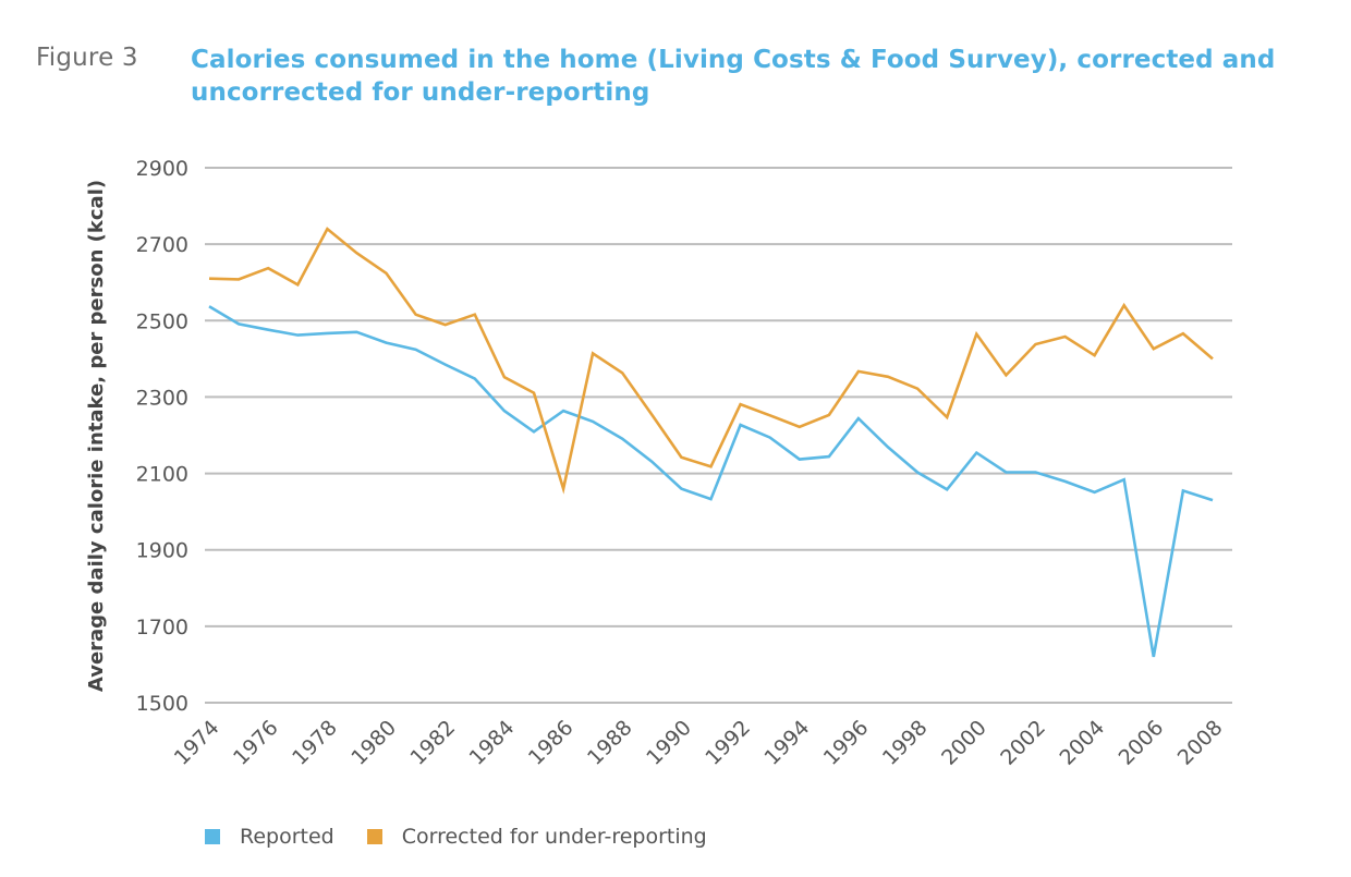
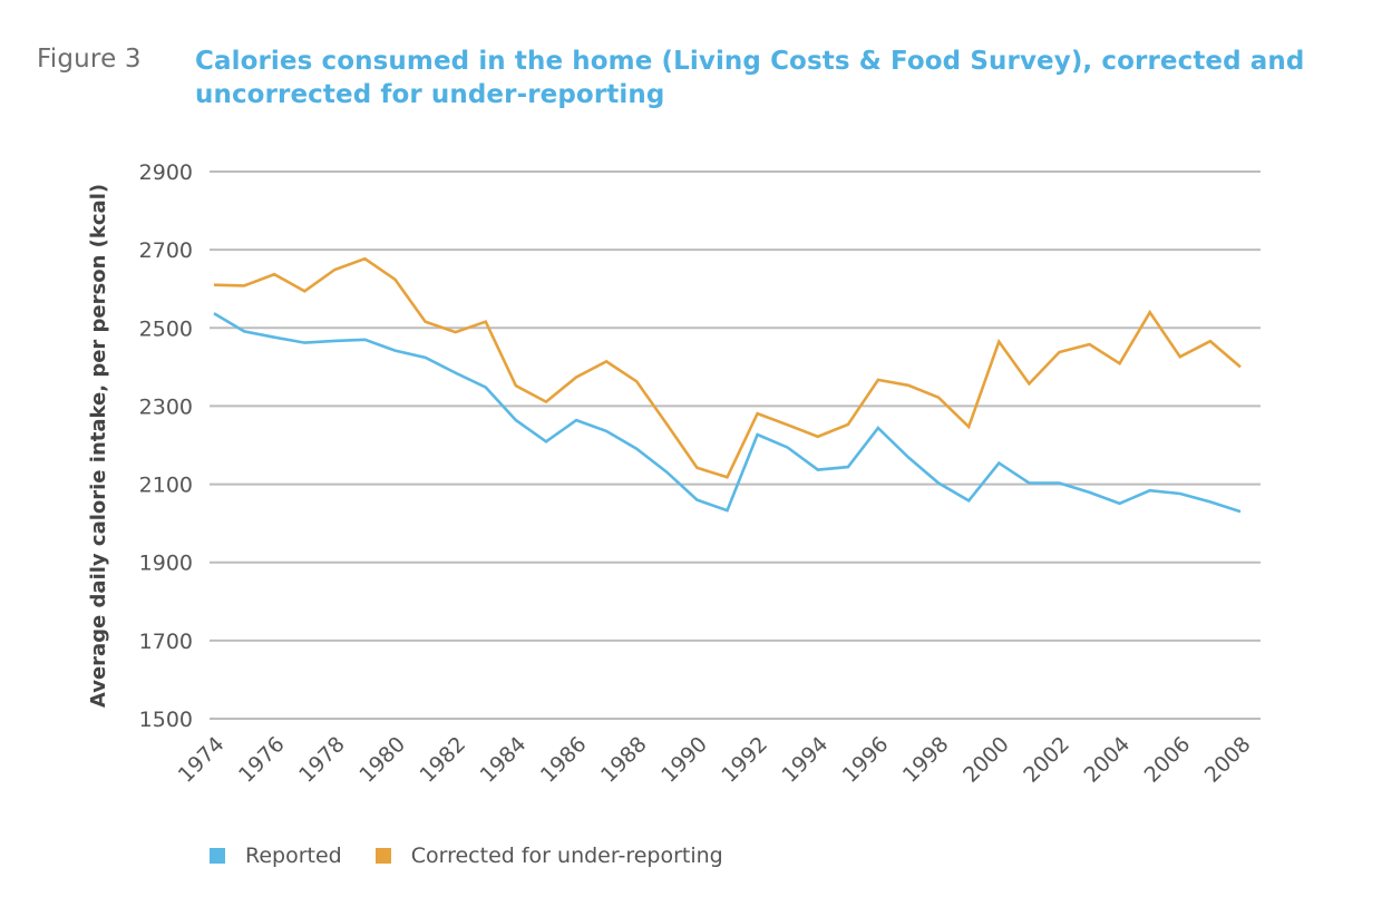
Corrected for under-reporting/1978: 2740 -> 2650
Corrected for under-reporting/1986: 2060 -> 2370
Reported/2006: 1620 -> 2080
